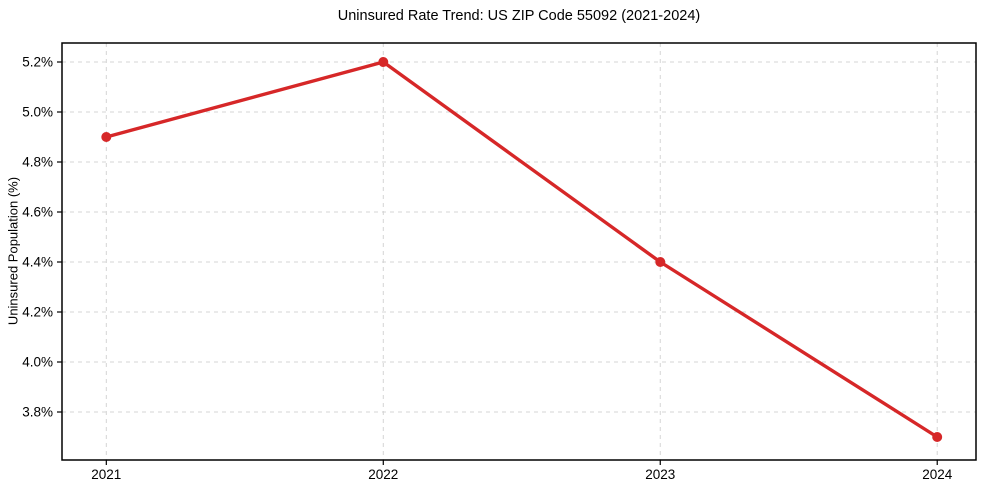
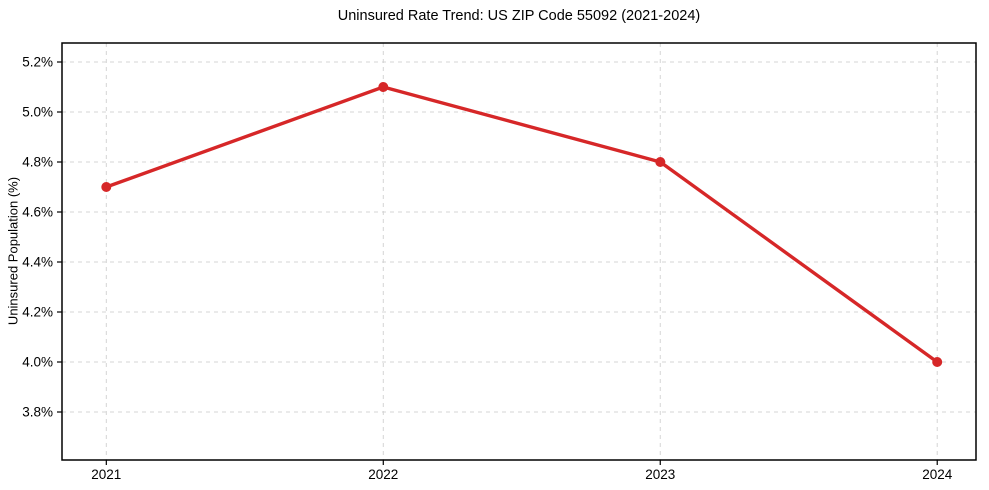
2021: 4.9% -> 4.7%
2022: 5.2% -> 5.1%
2023: 4.4% -> 4.8%
2024: 3.7% -> 4.0%
